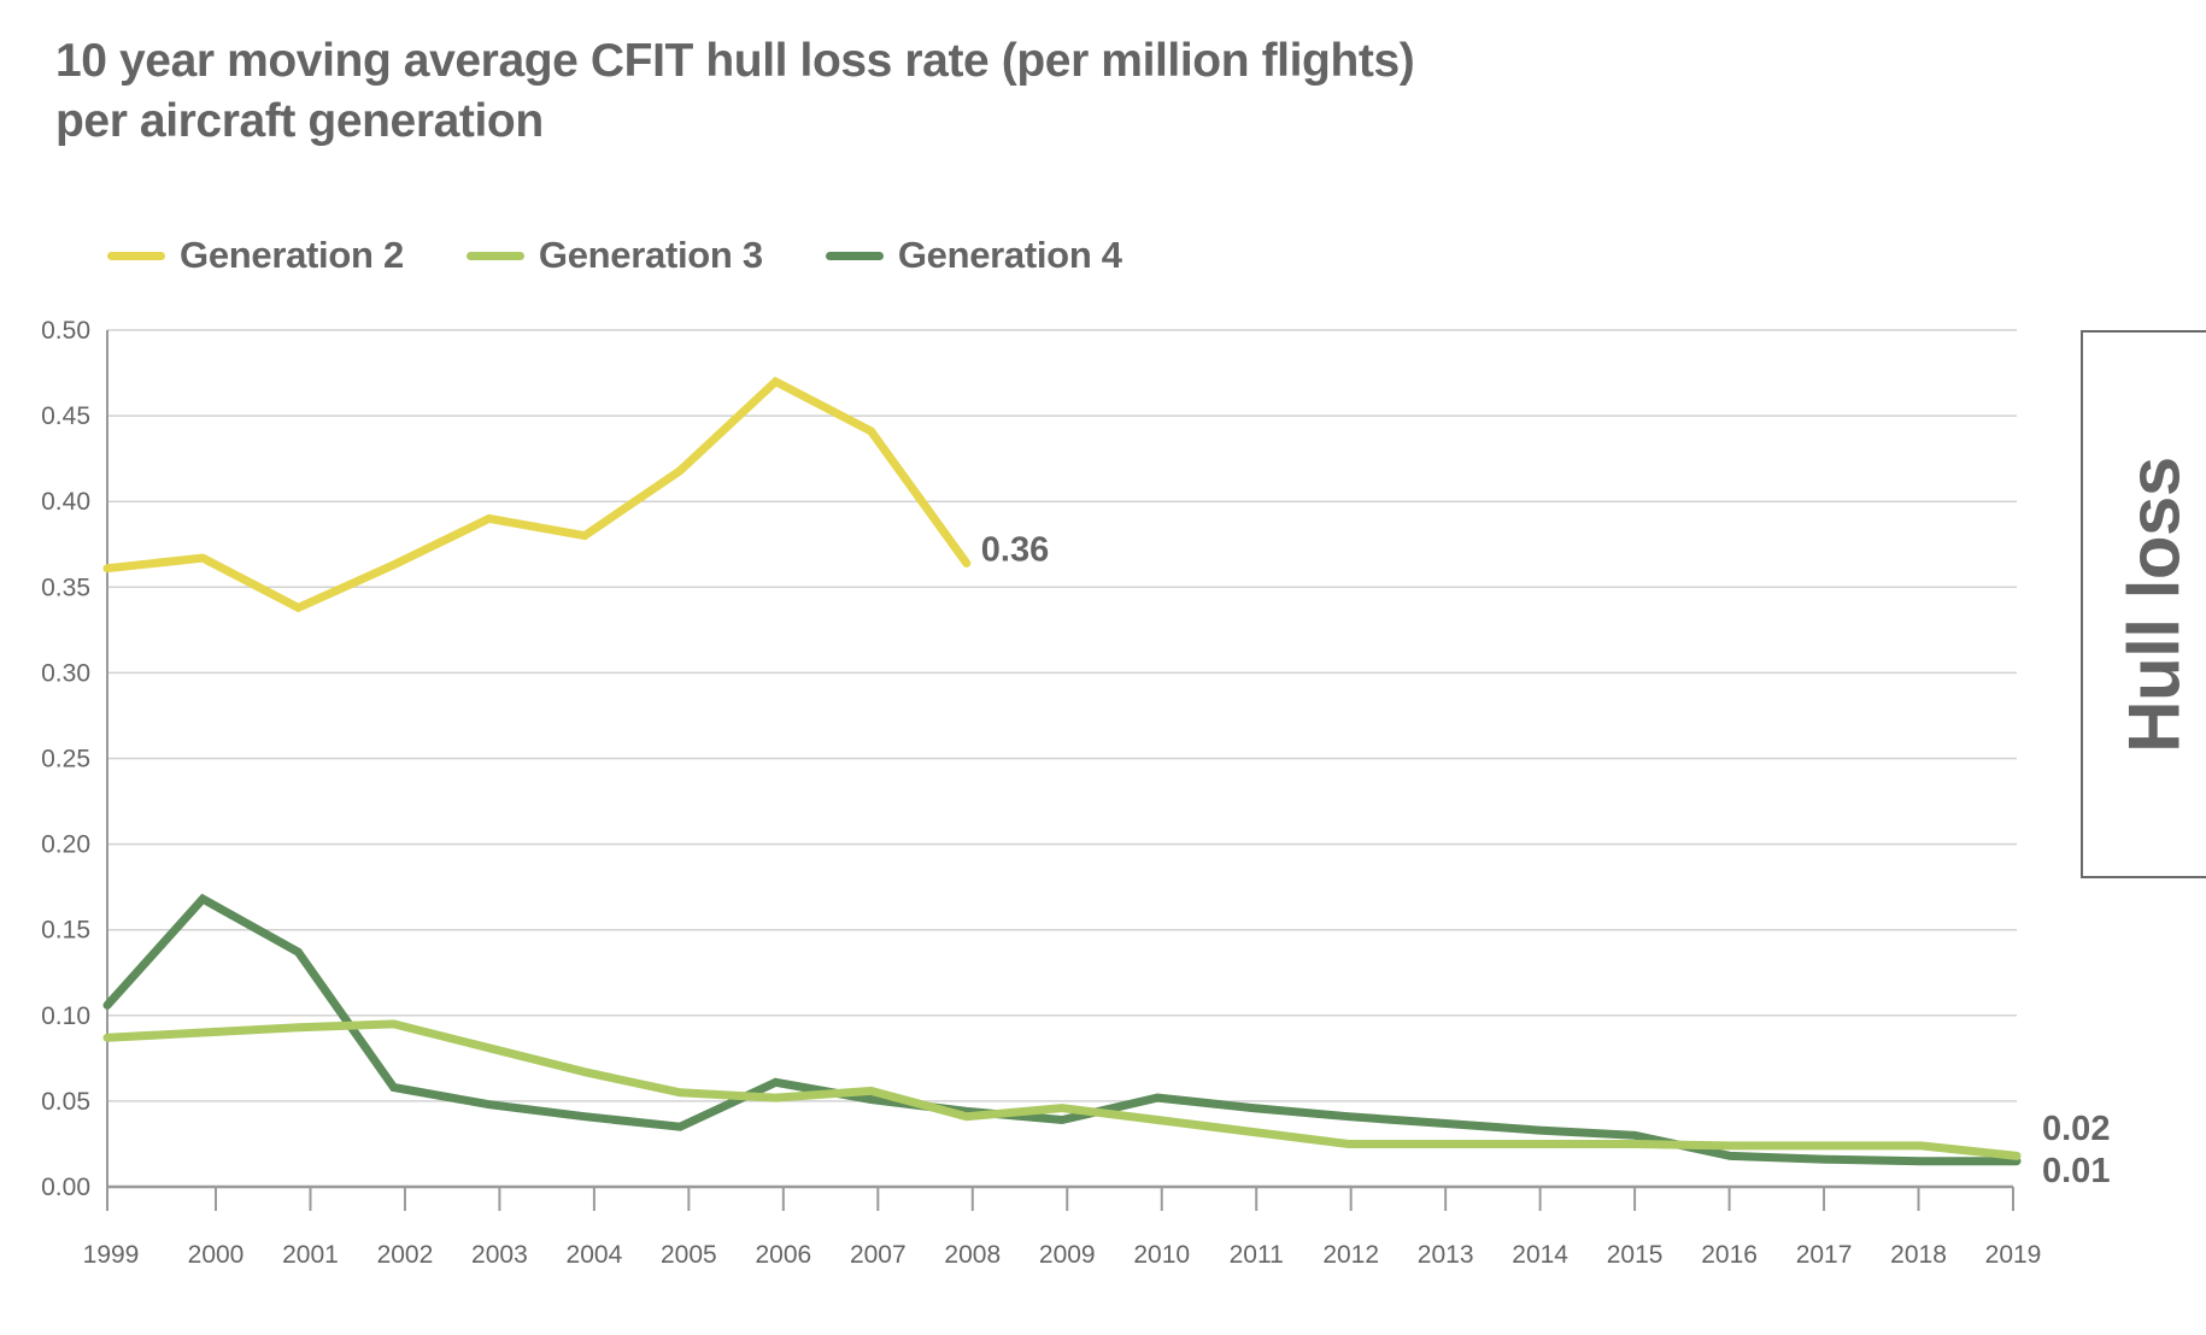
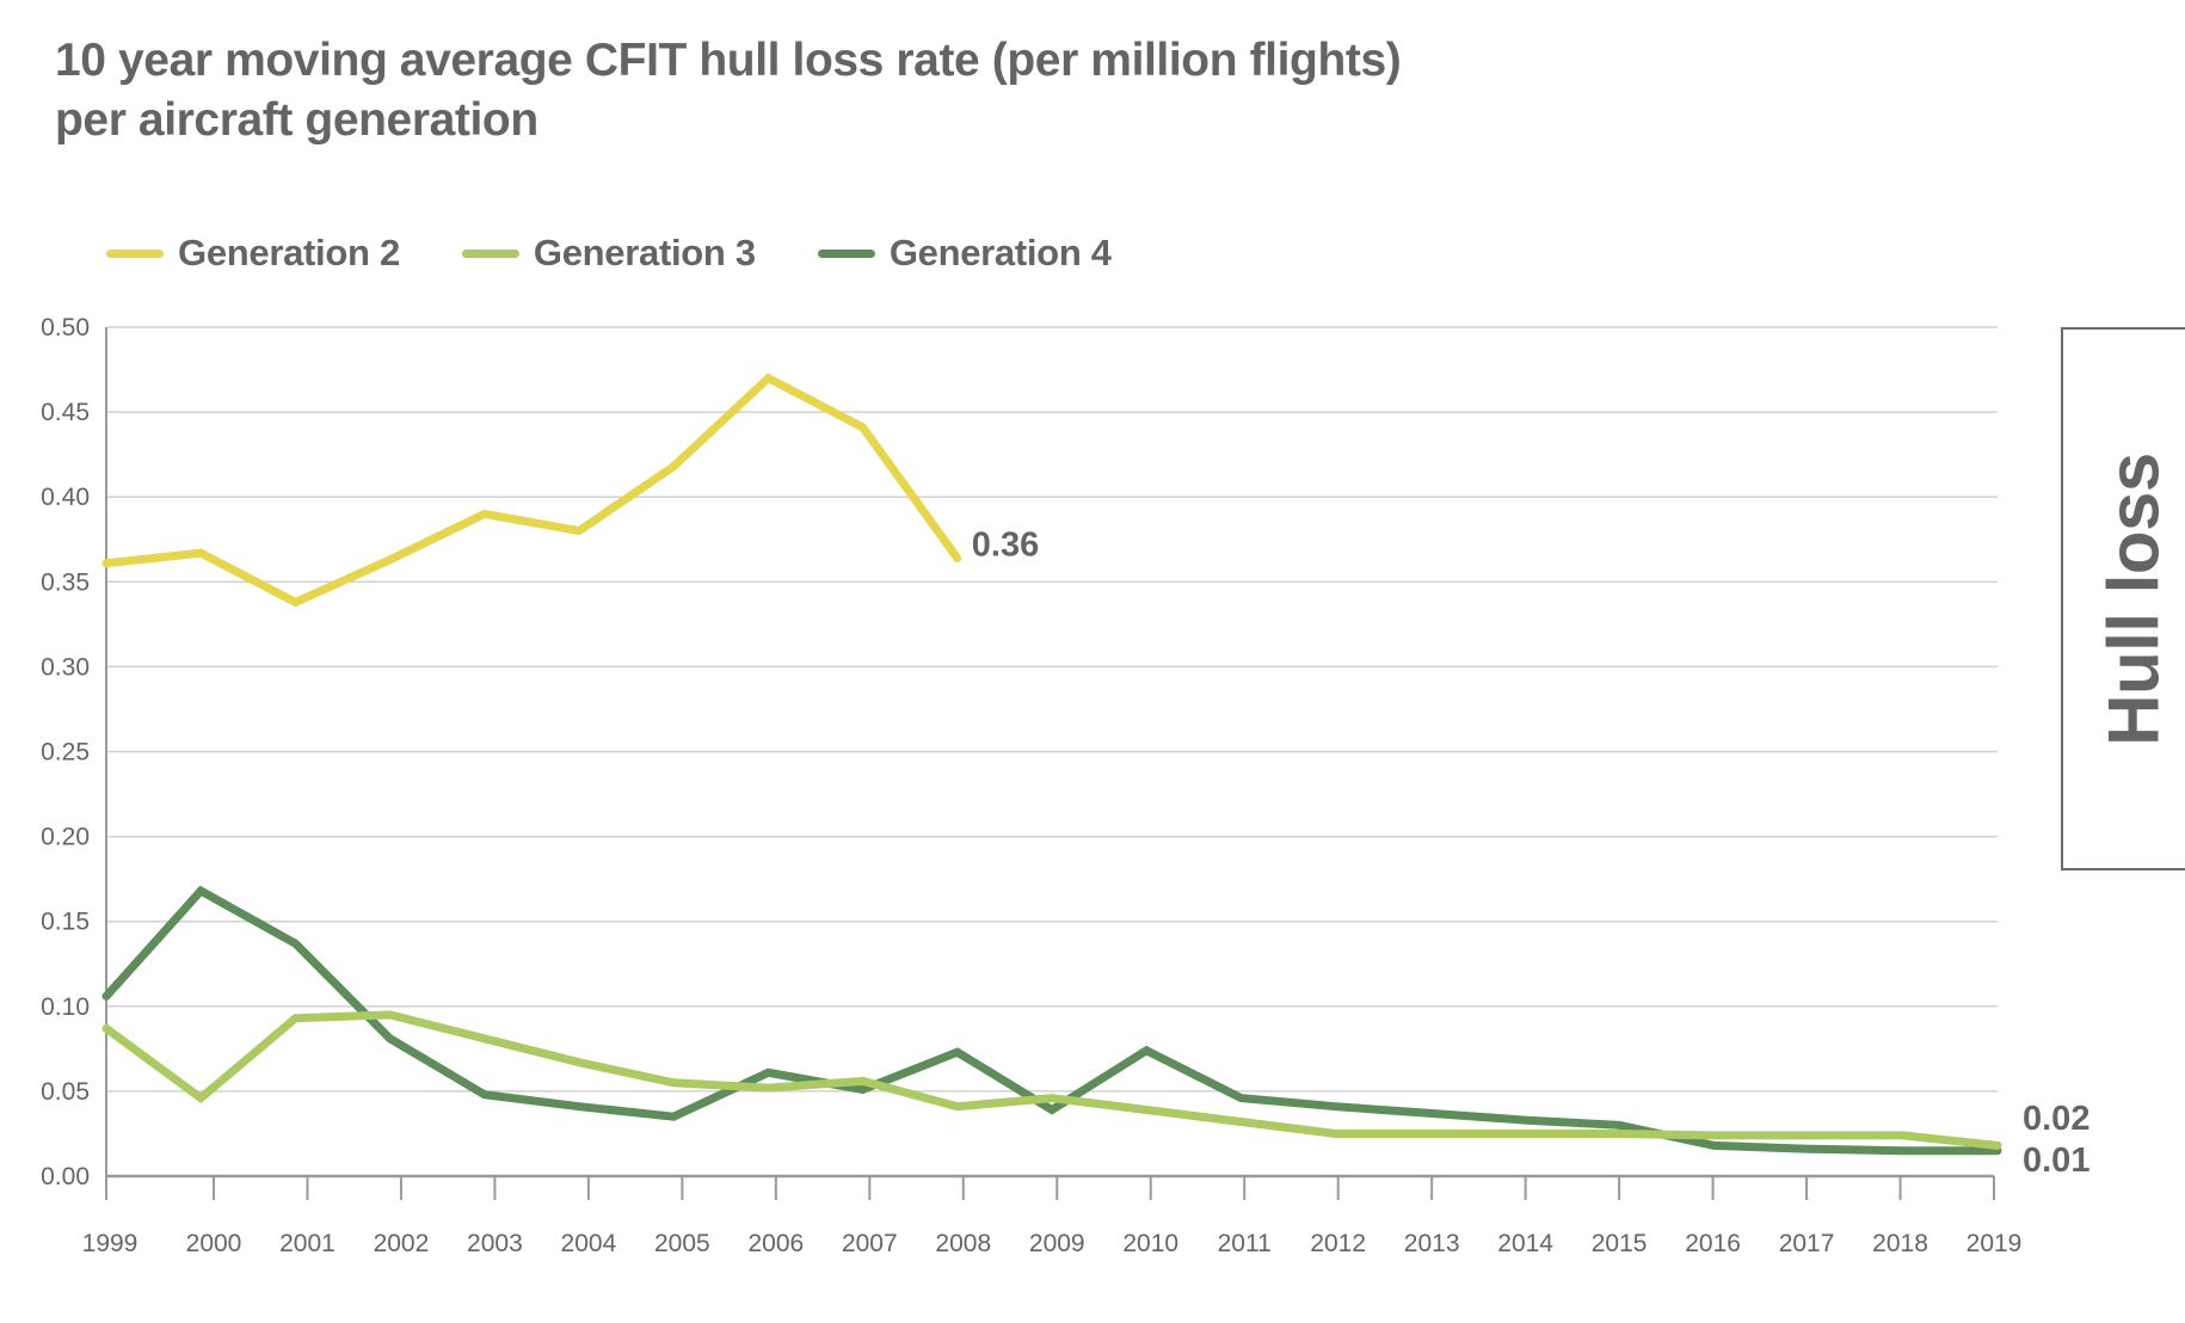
Generation 3/2000: 0.090 -> 0.046
Generation 4/2002: 0.058 -> 0.081
Generation 4/2008: 0.044 -> 0.073
Generation 4/2010: 0.052 -> 0.074
